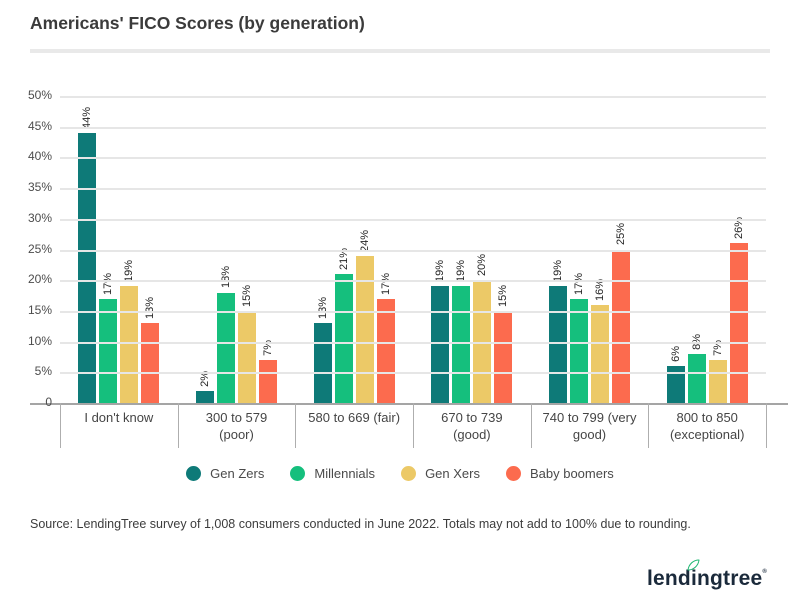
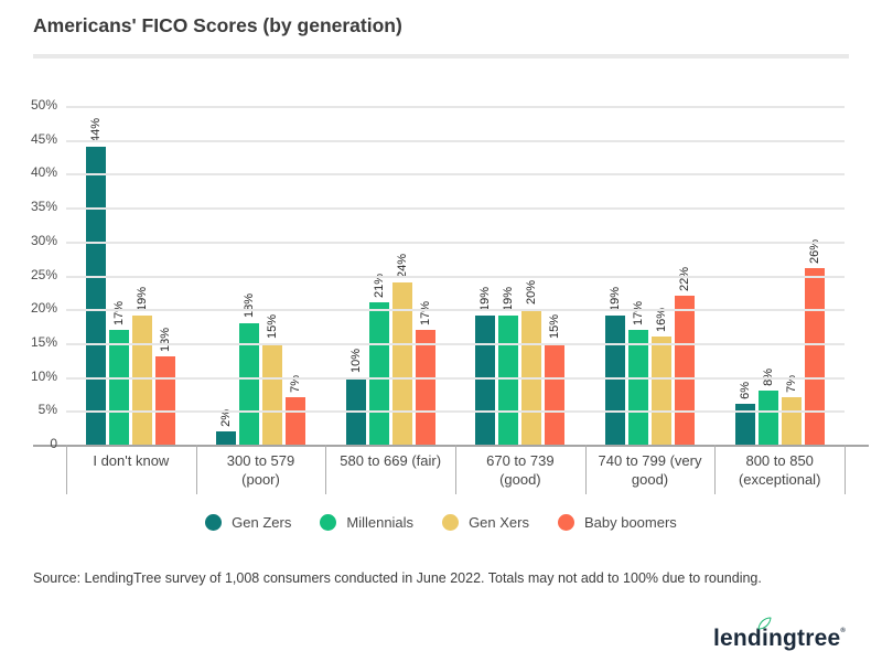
Gen Zers/580 to 669 (fair): 13% -> 10%
Baby boomers/740 to 799 (very good): 25% -> 22%
